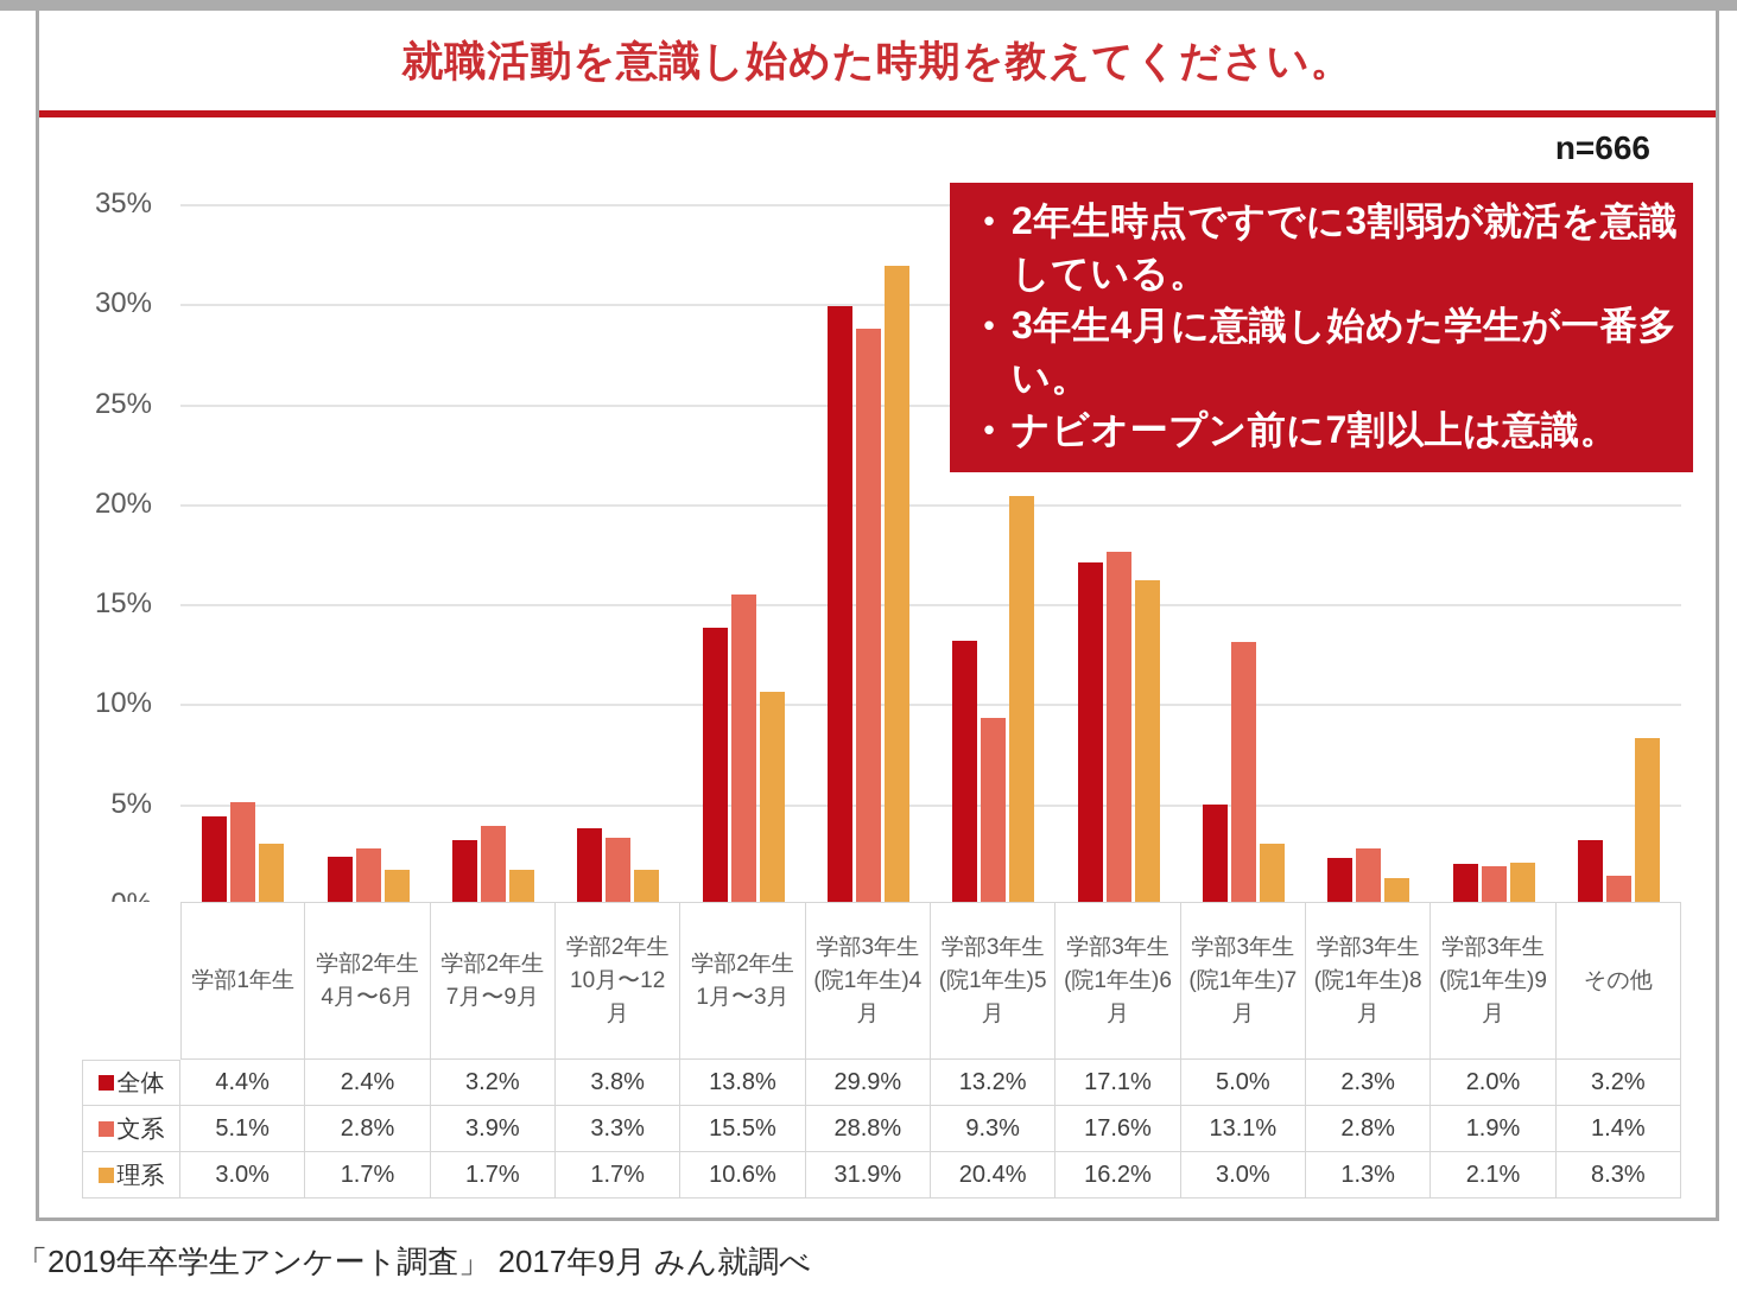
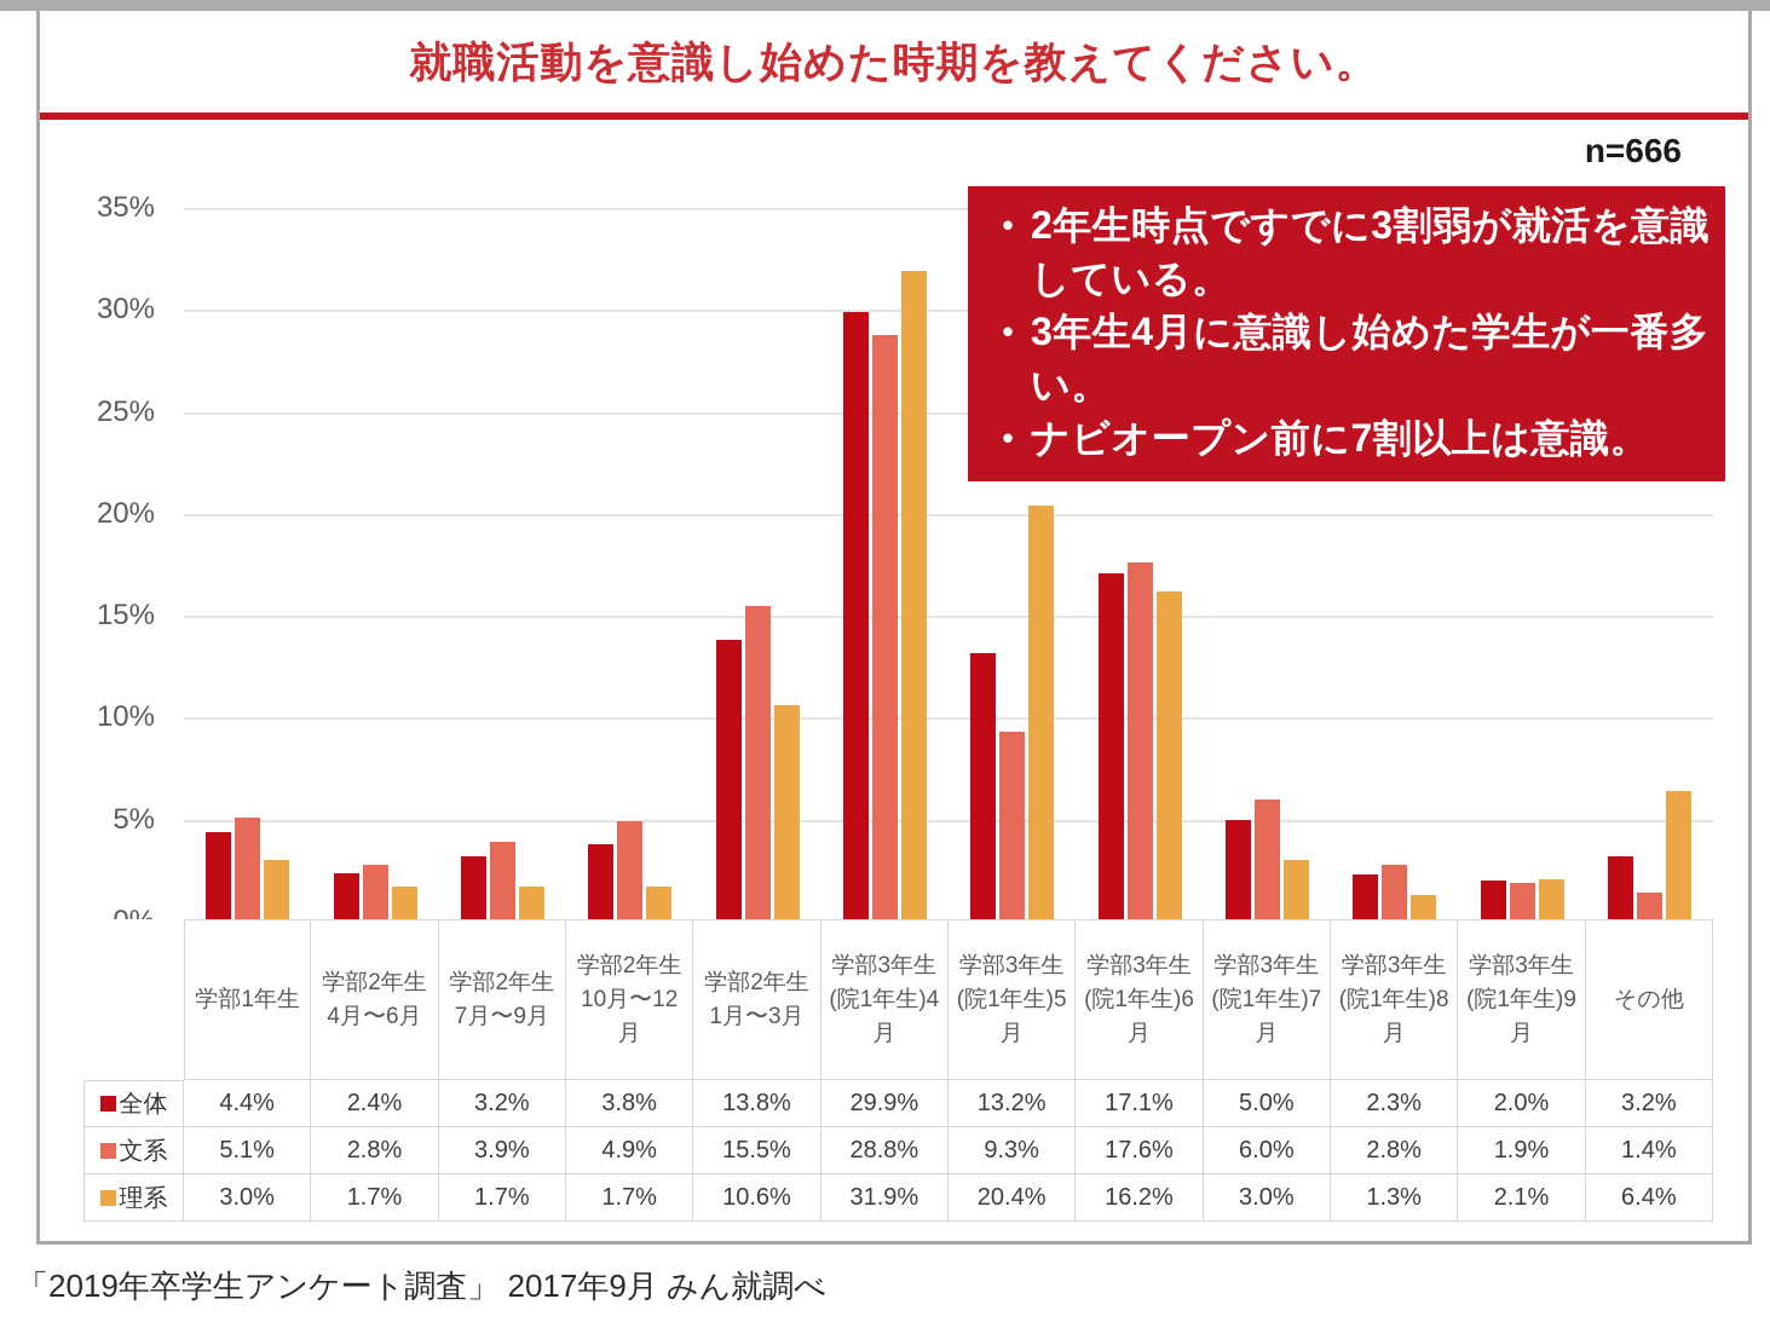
文系/学部2年生10月〜12月: 3.3% -> 4.9%
文系/学部3年生(院1年生)7月: 13.1% -> 6.0%
理系/その他: 8.3% -> 6.4%
